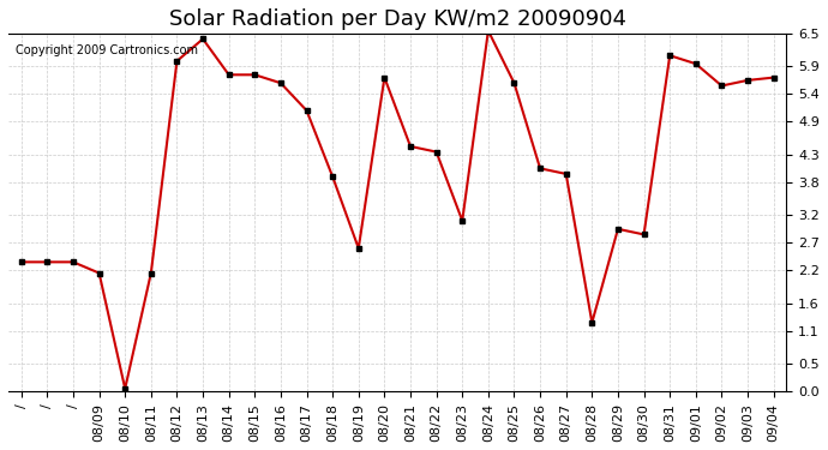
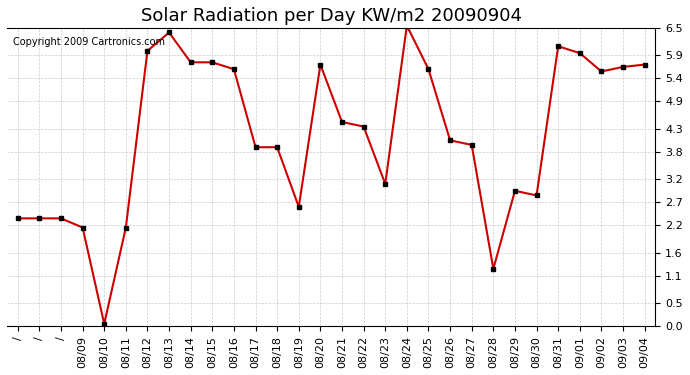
08/17: 5.10 -> 3.90
